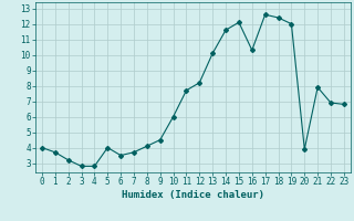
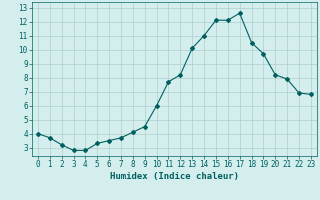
5: 4.0 -> 3.3
14: 11.6 -> 11.0
16: 10.3 -> 12.1
18: 12.4 -> 10.5
19: 12.0 -> 9.7
20: 3.9 -> 8.2
